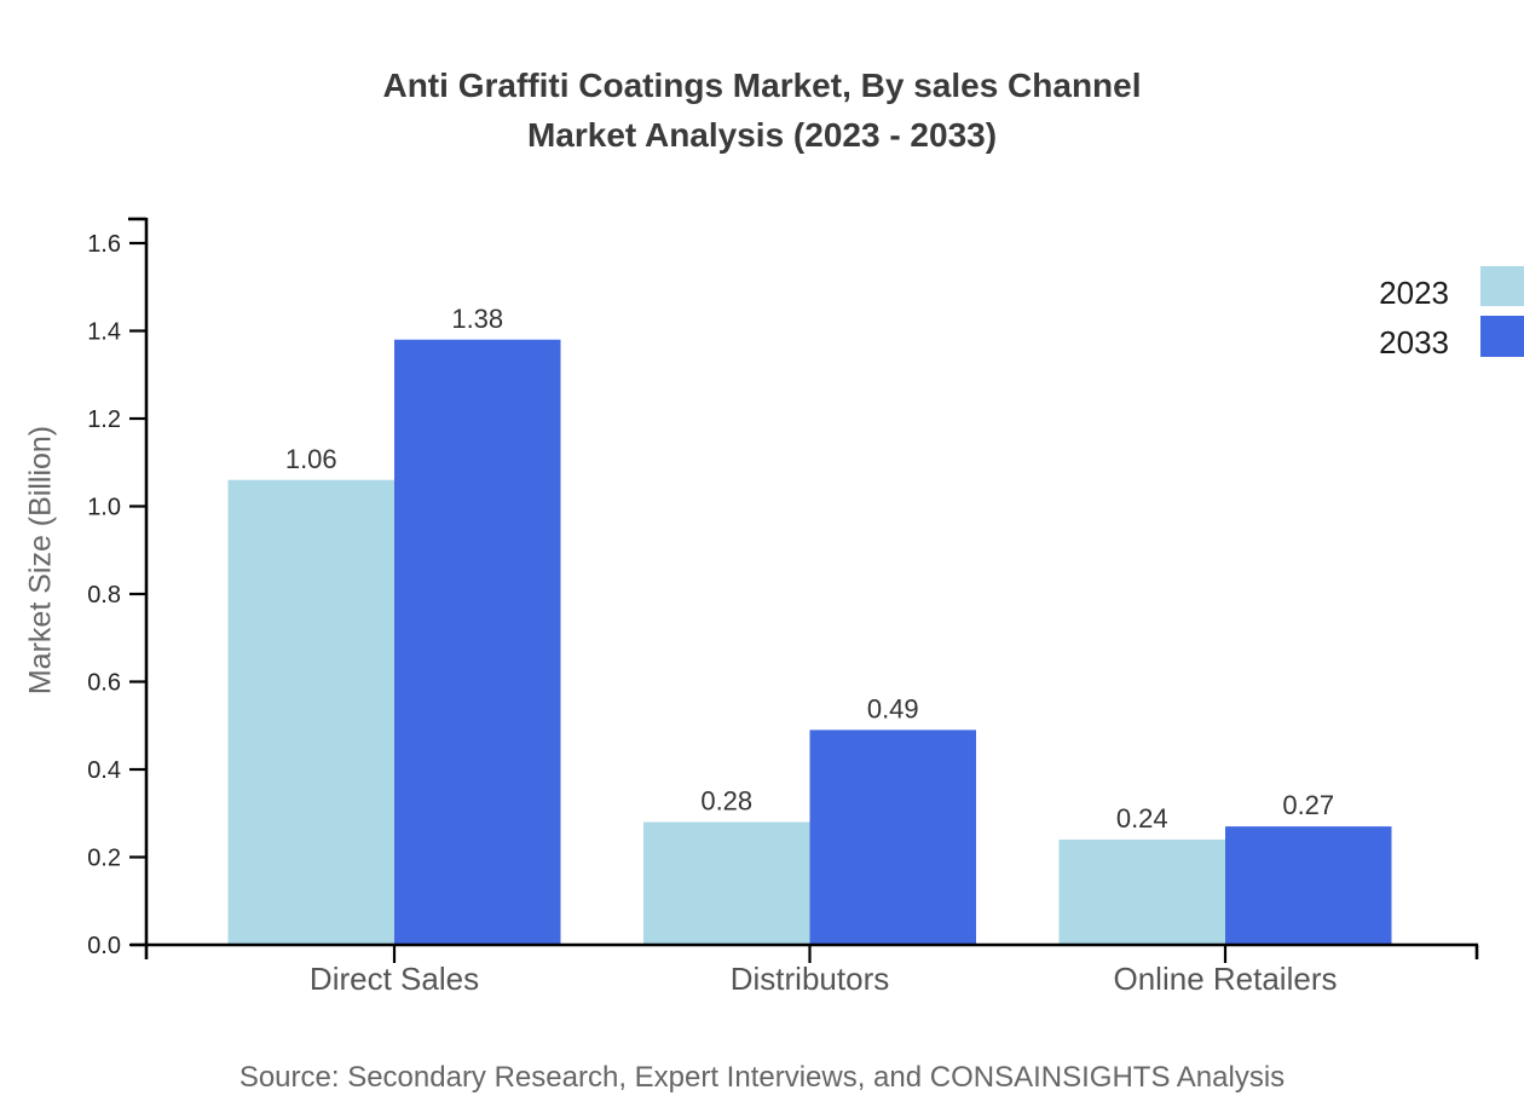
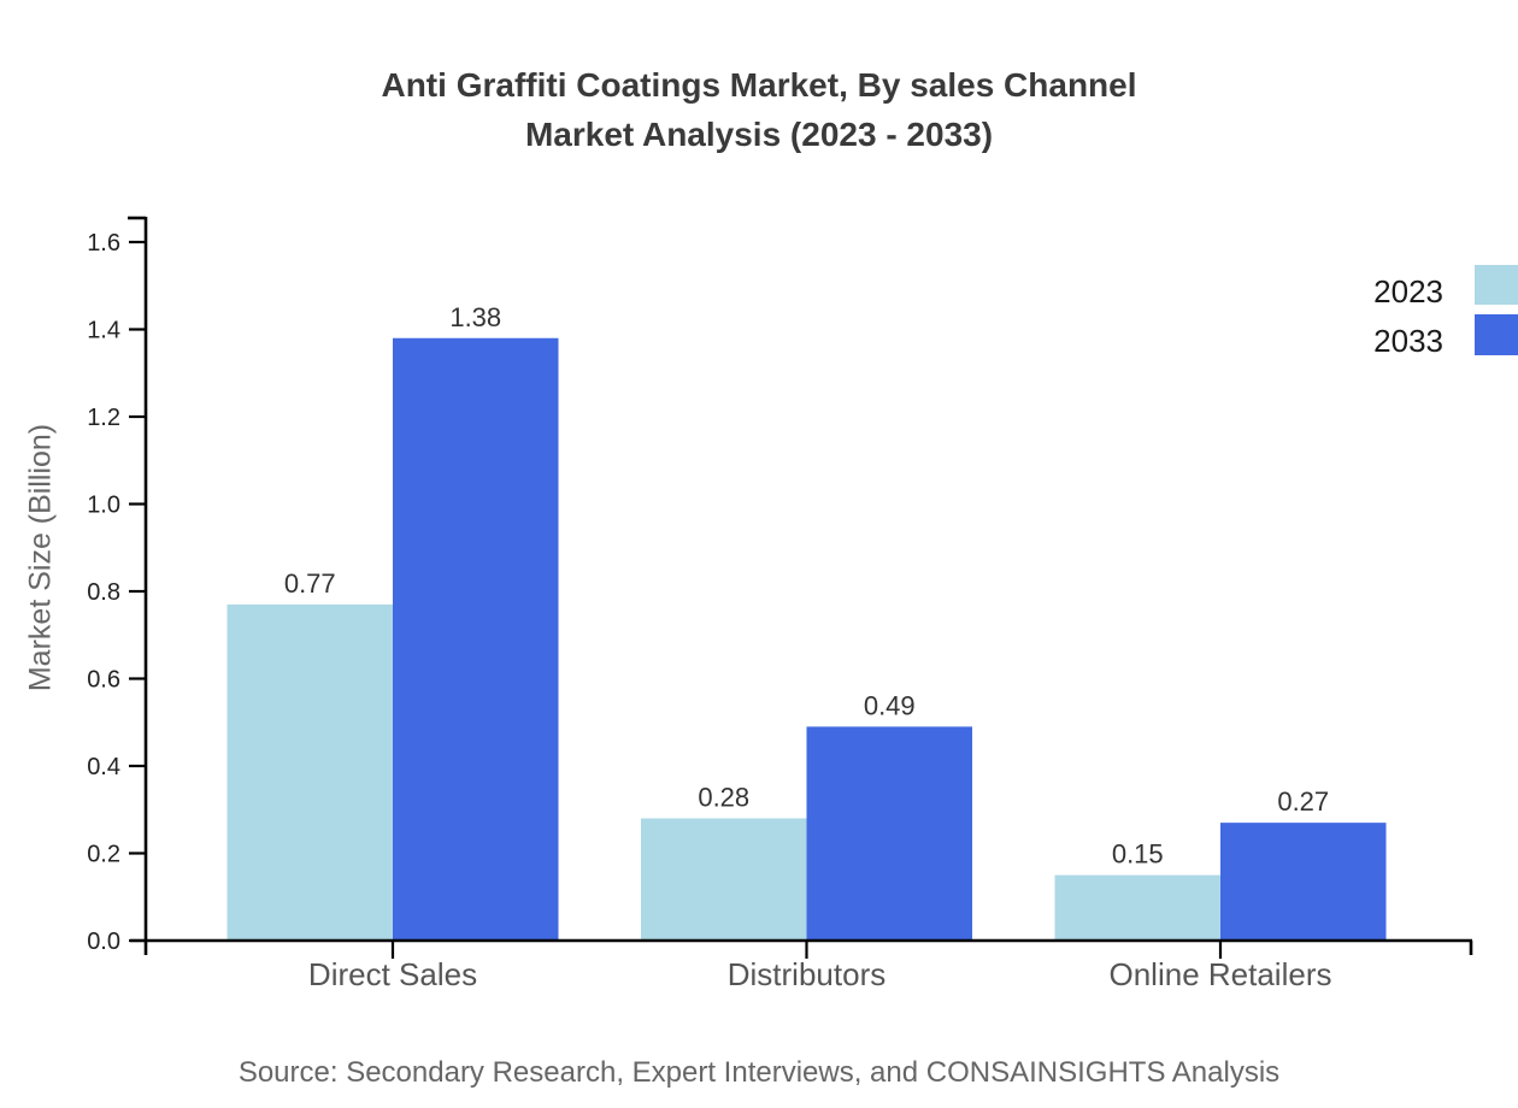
2023/Direct Sales: 1.06 -> 0.77
2023/Online Retailers: 0.24 -> 0.15
